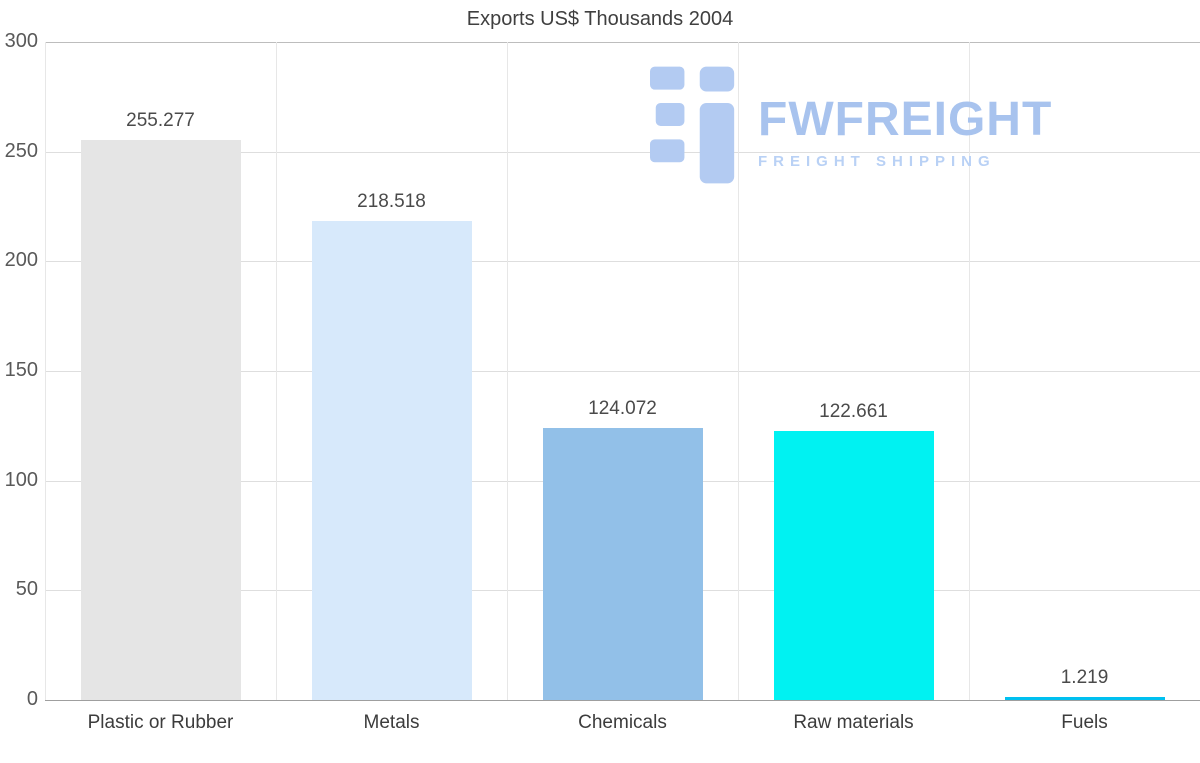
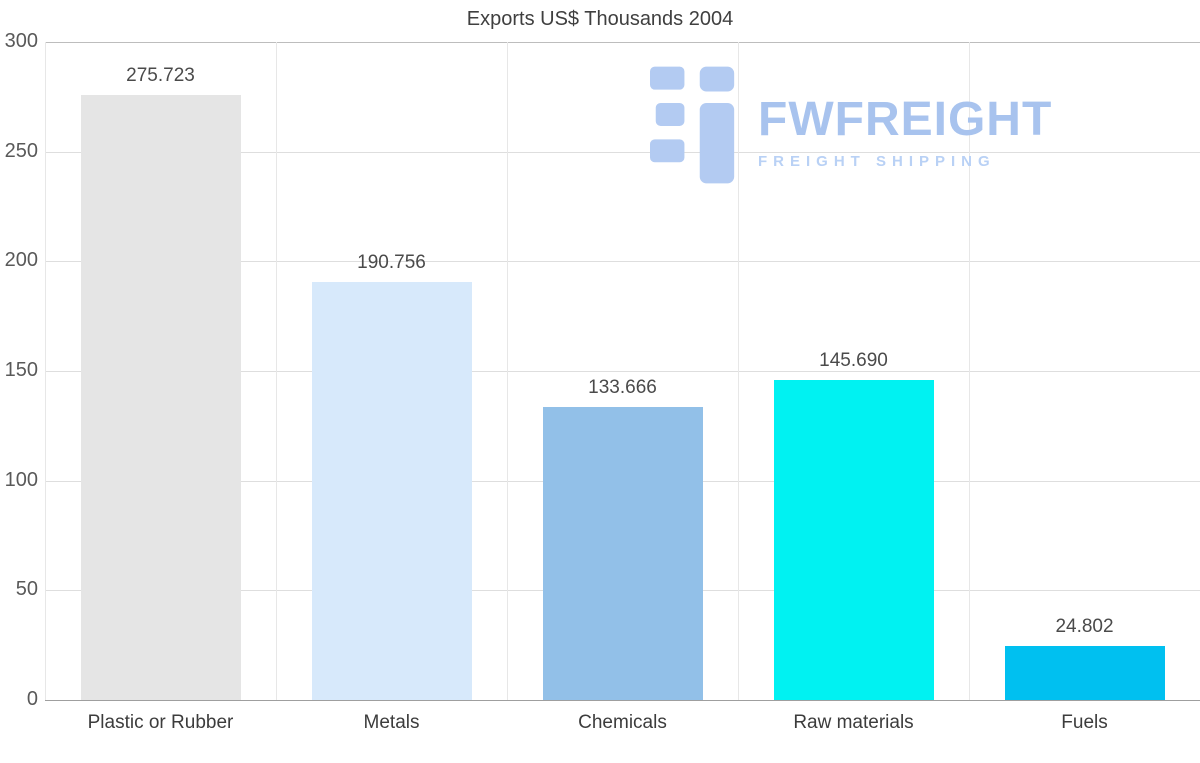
Plastic or Rubber: 255.277 -> 275.723
Metals: 218.518 -> 190.756
Chemicals: 124.072 -> 133.666
Raw materials: 122.661 -> 145.690
Fuels: 1.219 -> 24.802
